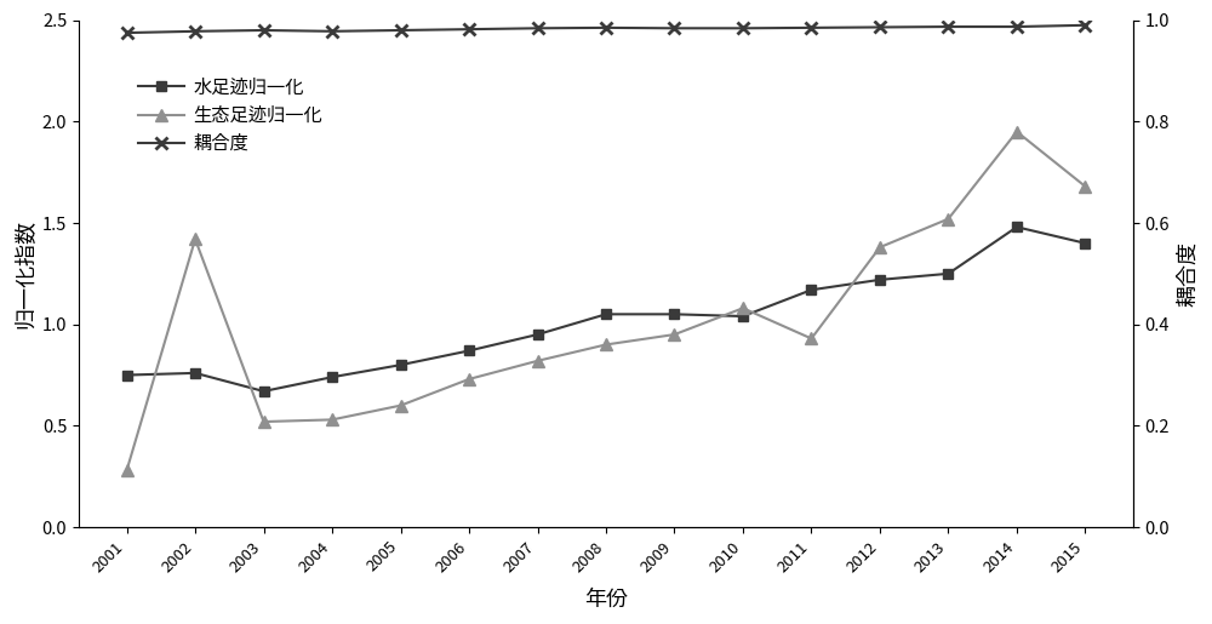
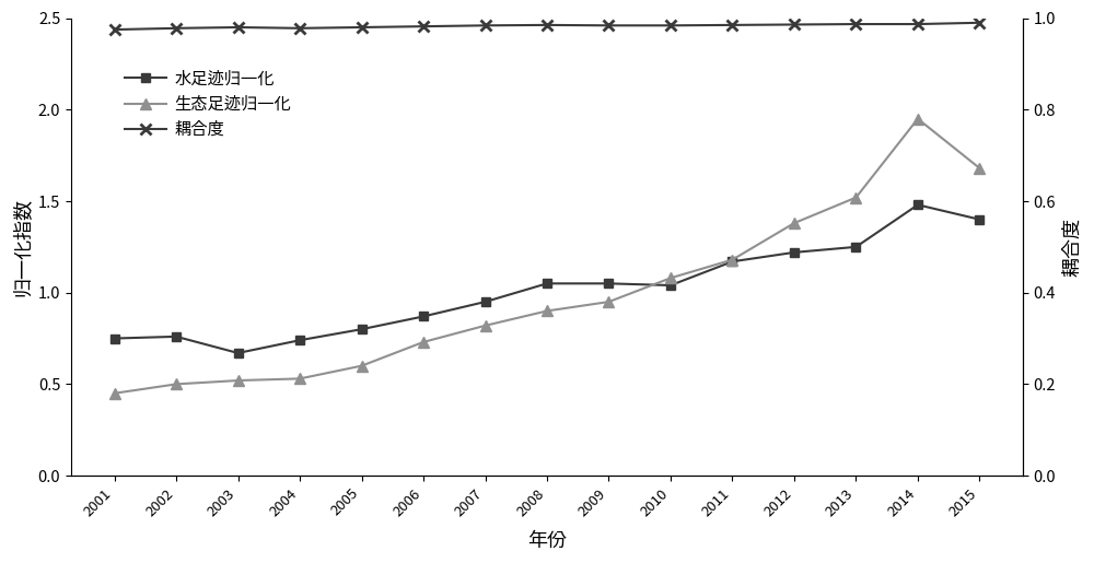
生态足迹归一化/2001: 0.28 -> 0.45
生态足迹归一化/2002: 1.42 -> 0.50
生态足迹归一化/2011: 0.93 -> 1.18
